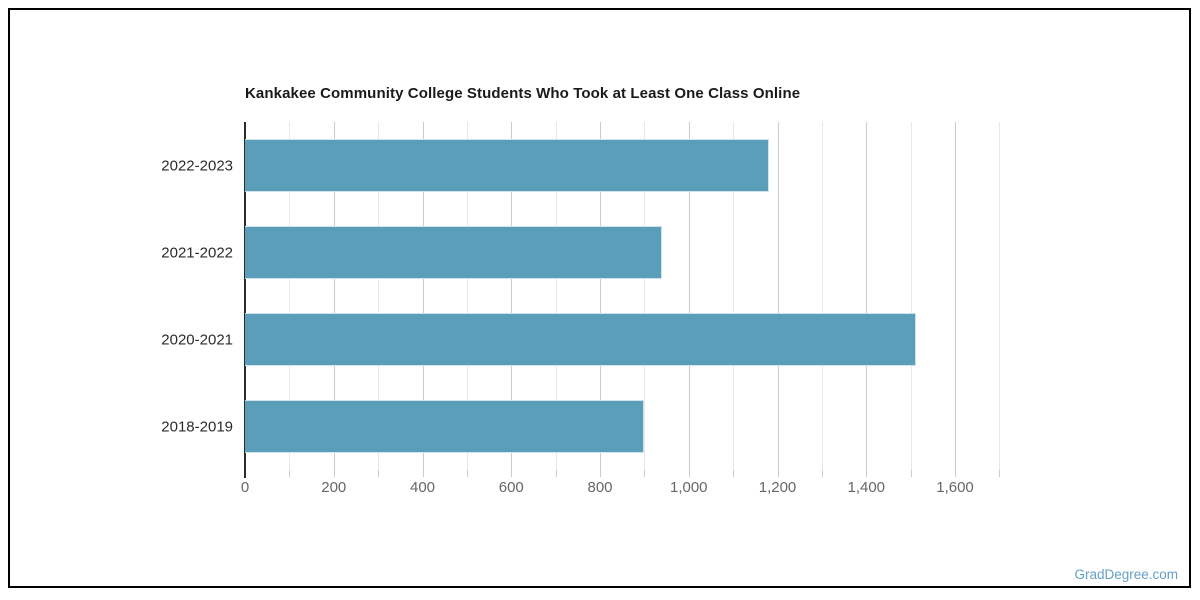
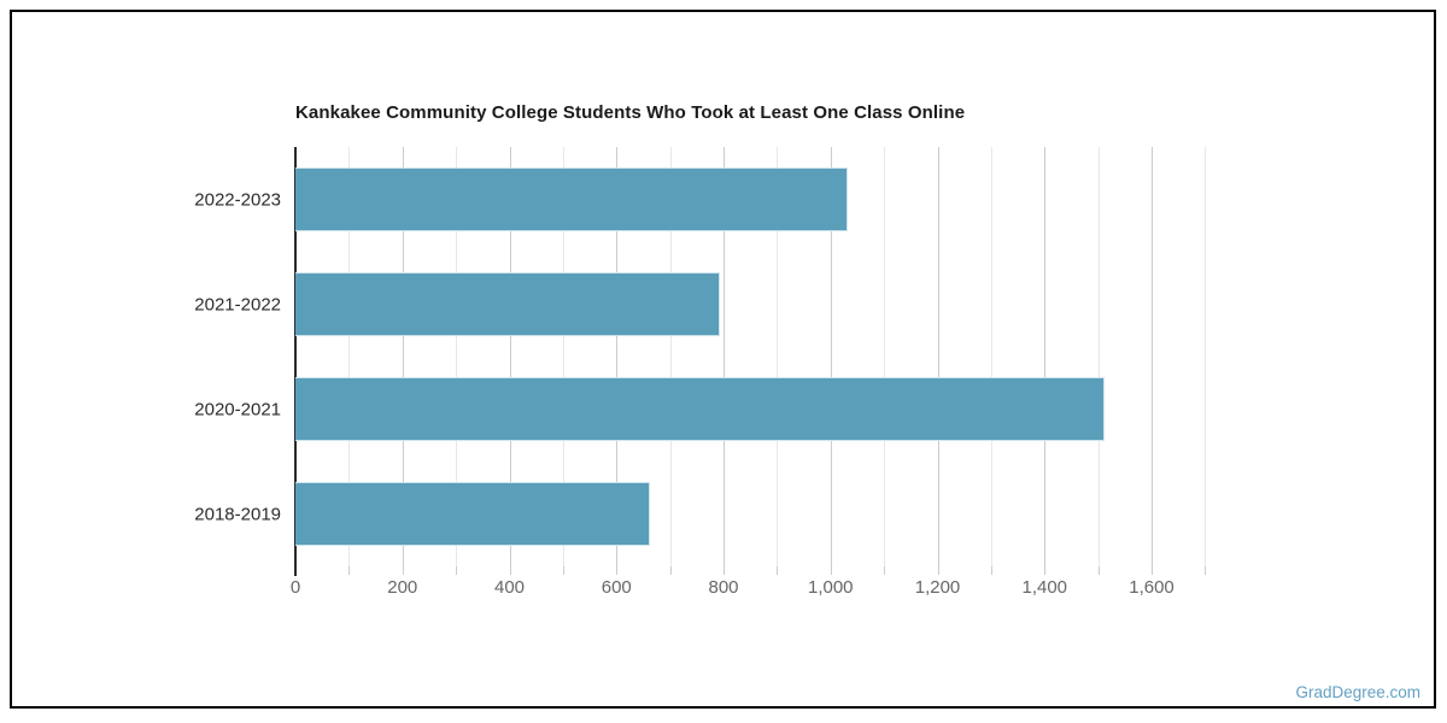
2022-2023: 1180 -> 1030
2021-2022: 940 -> 790
2018-2019: 900 -> 660
